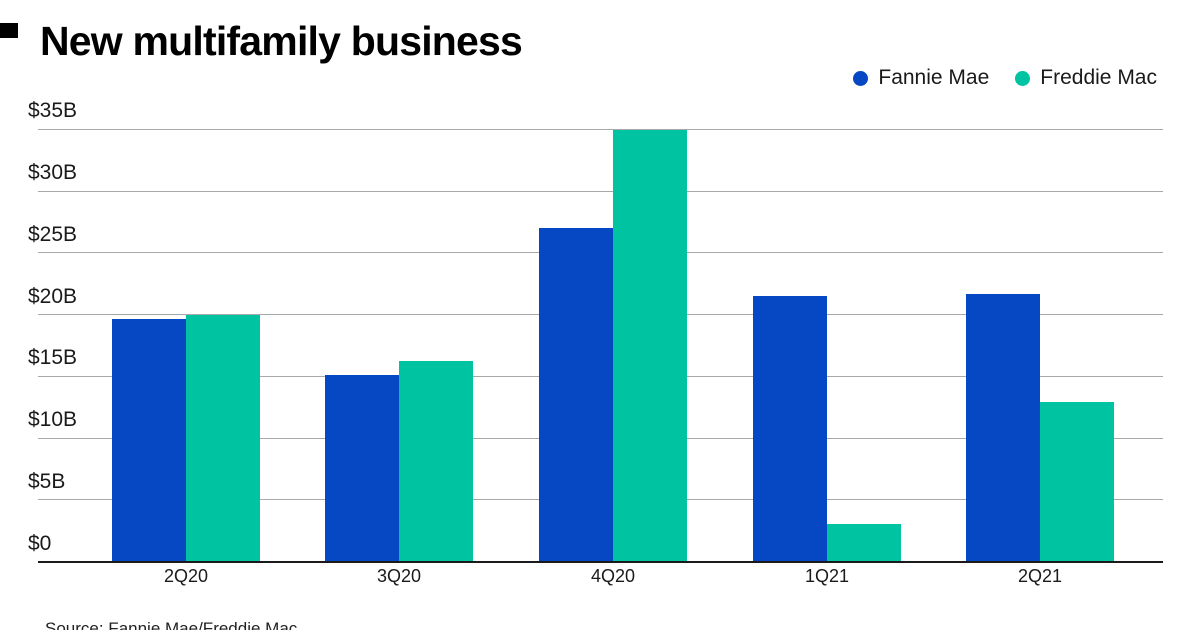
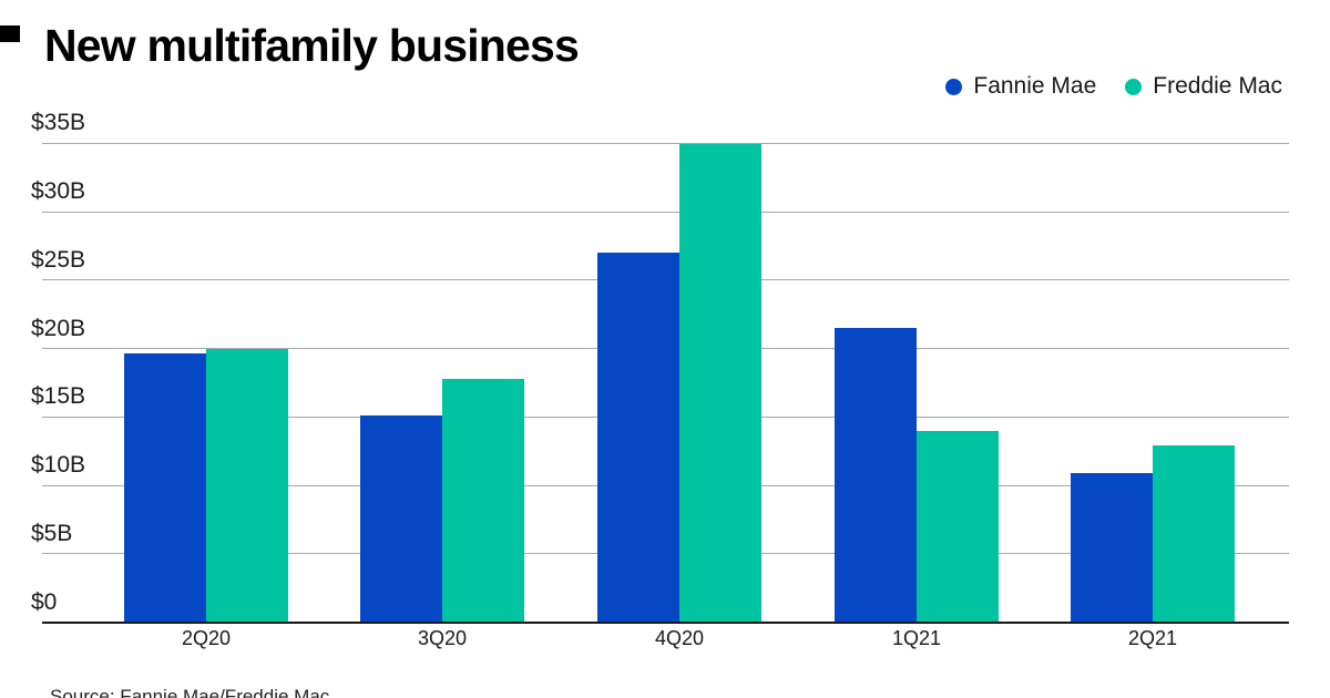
Freddie Mac/3Q20: $16.2B -> $17.8B
Freddie Mac/1Q21: $3.0B -> $14.0B
Fannie Mae/2Q21: $21.7B -> $10.9B
